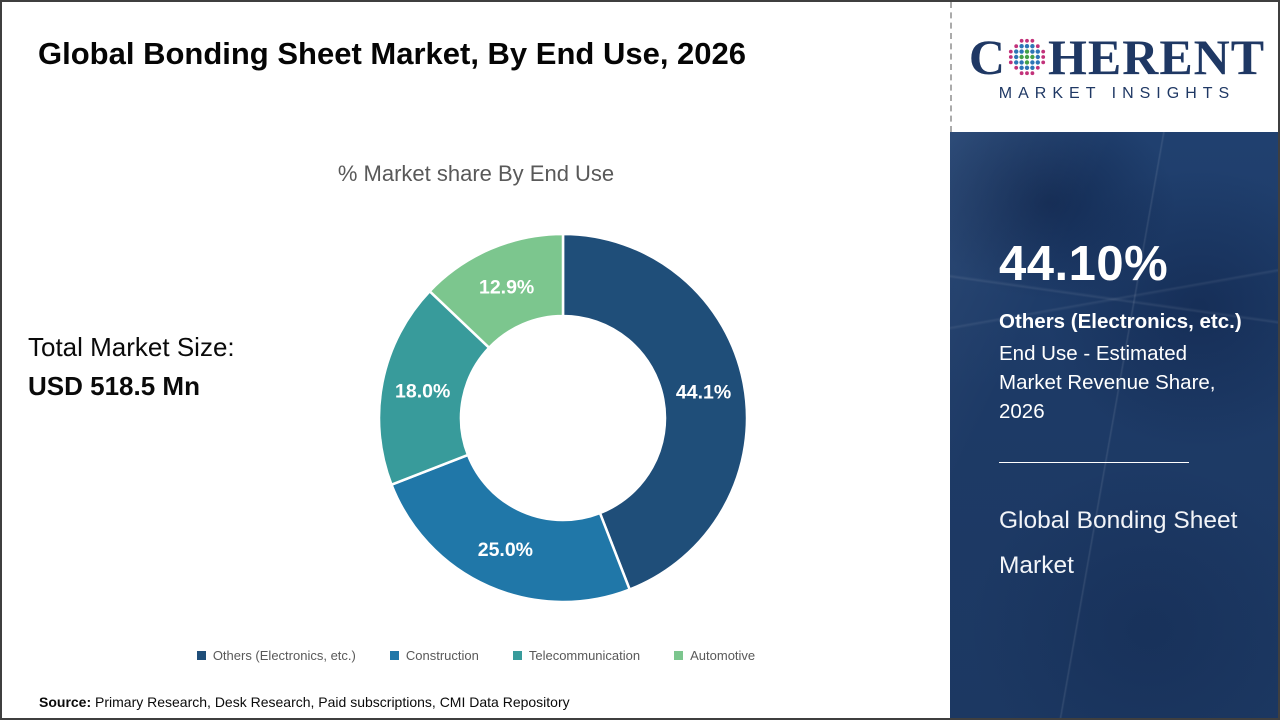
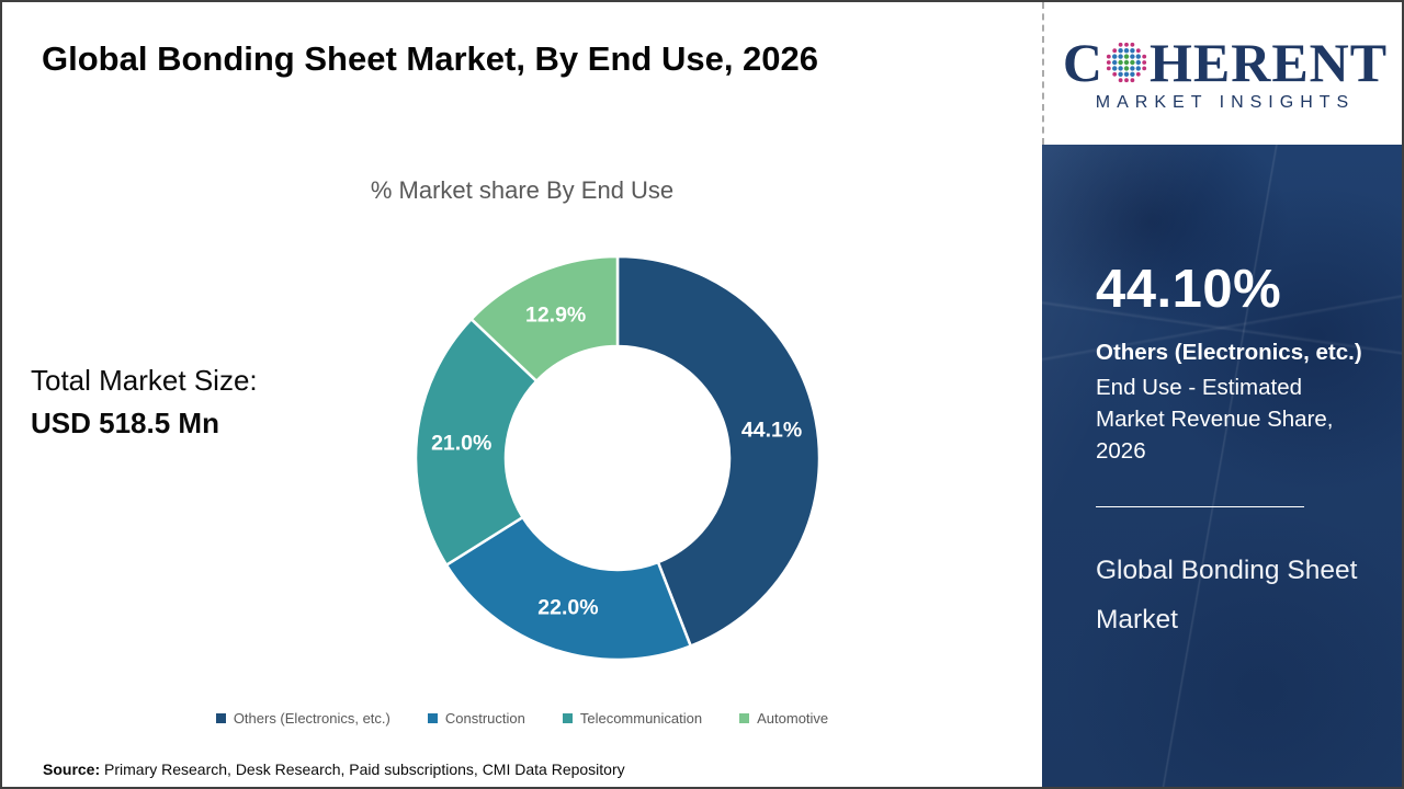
Construction: 25.0% -> 22.0%
Telecommunication: 18.0% -> 21.0%
